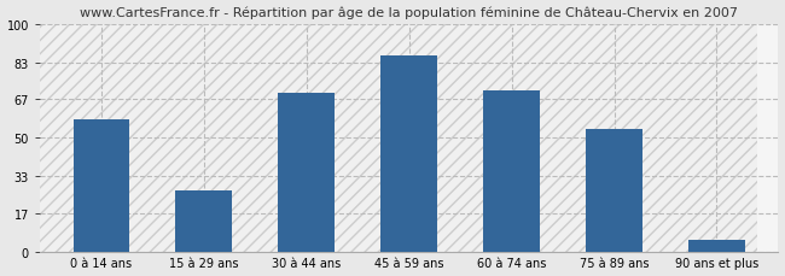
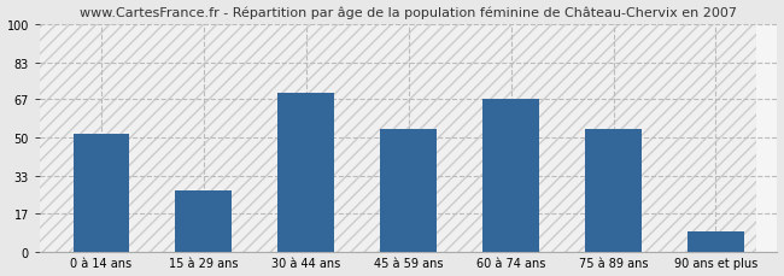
0 à 14 ans: 58 -> 52
45 à 59 ans: 86 -> 54
60 à 74 ans: 71 -> 67
90 ans et plus: 5 -> 9
